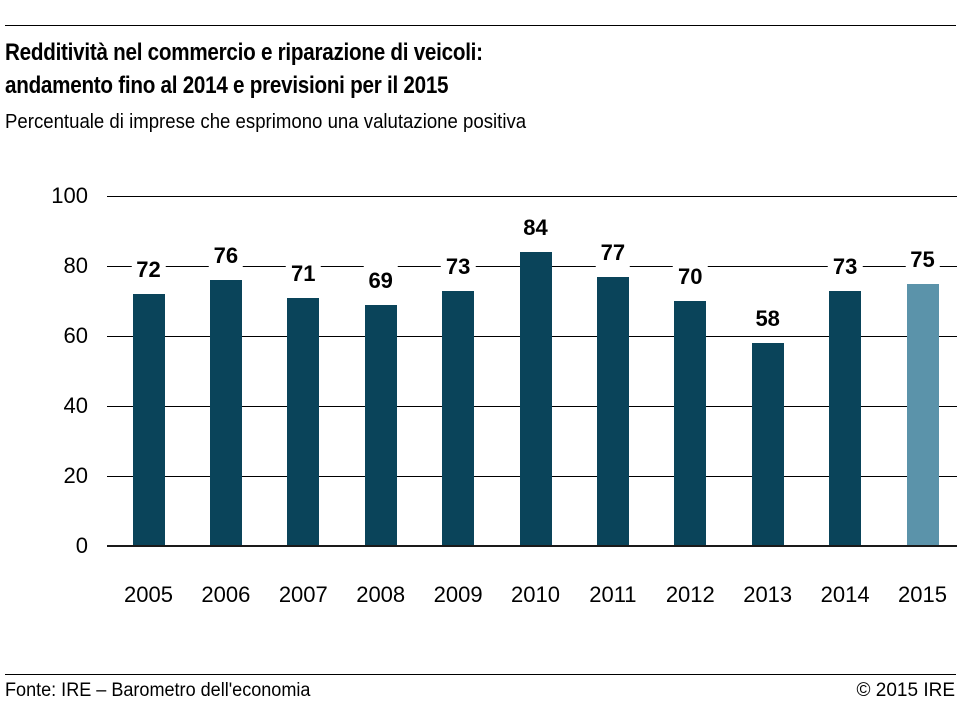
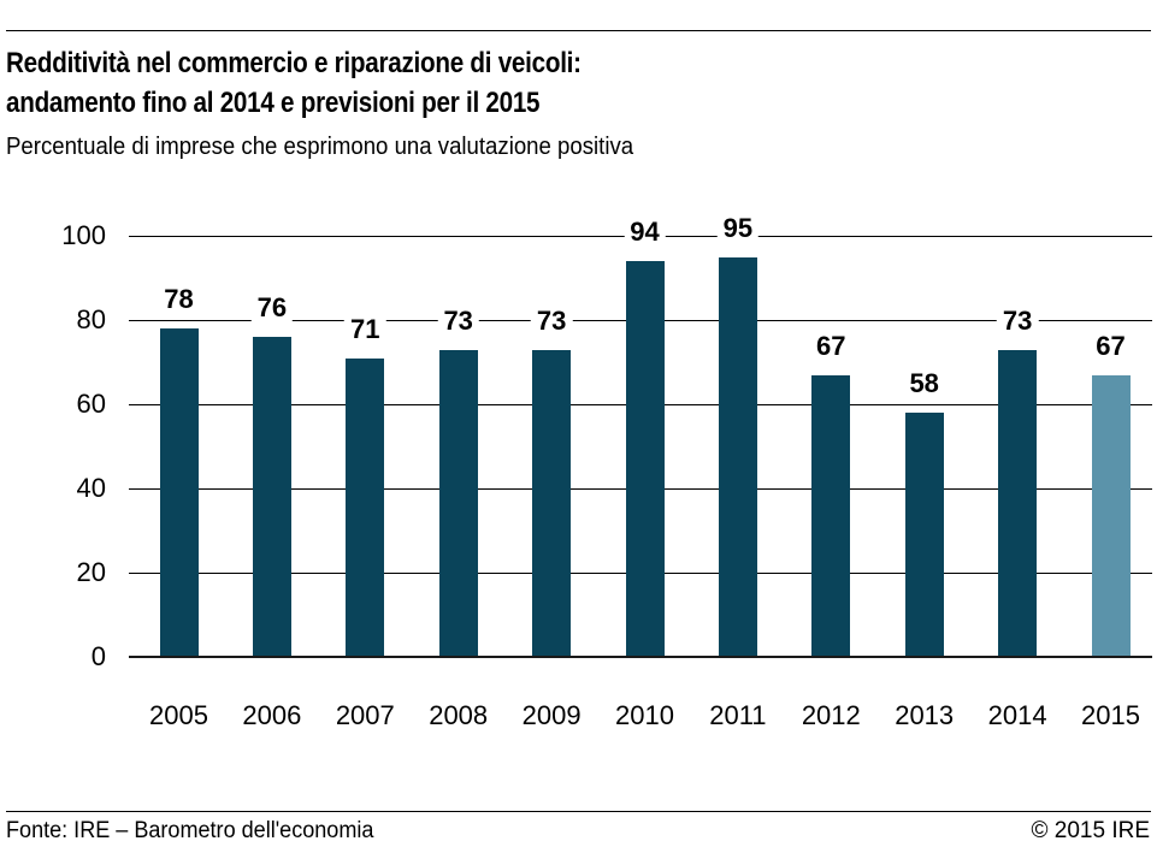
2005: 72 -> 78
2008: 69 -> 73
2010: 84 -> 94
2011: 77 -> 95
2012: 70 -> 67
2015: 75 -> 67
